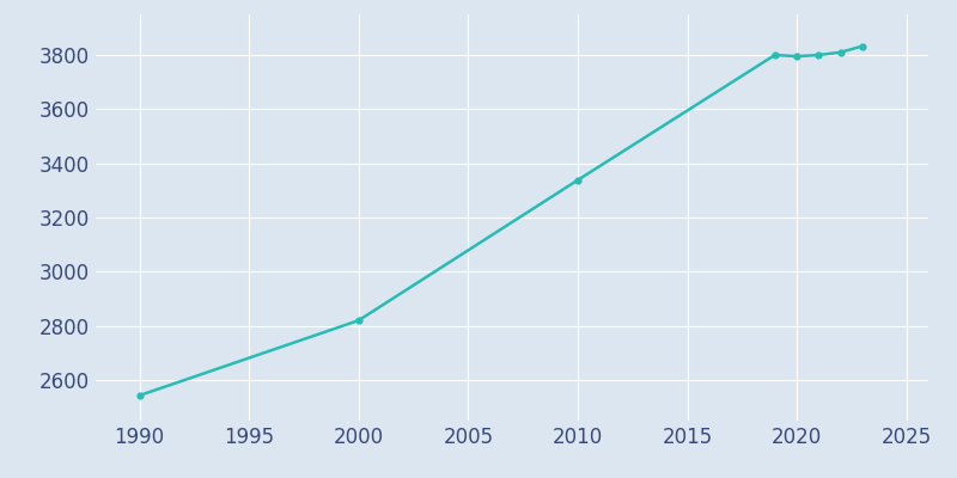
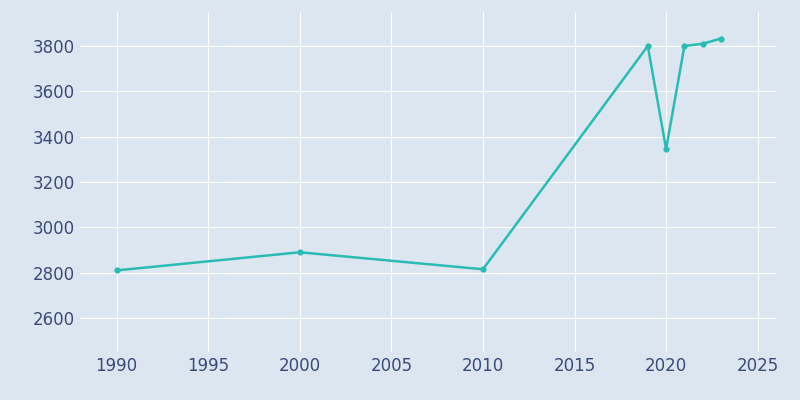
1990: 2543 -> 2810
2000: 2820 -> 2890
2010: 3338 -> 2815
2020: 3795 -> 3345
